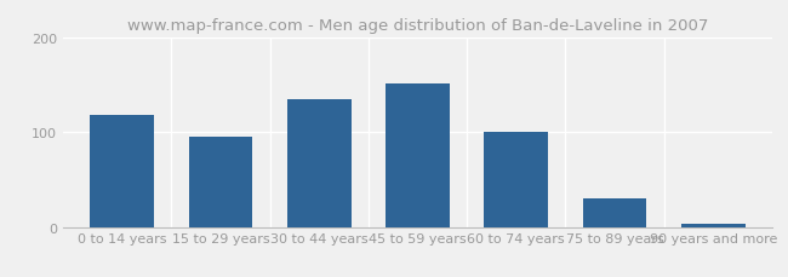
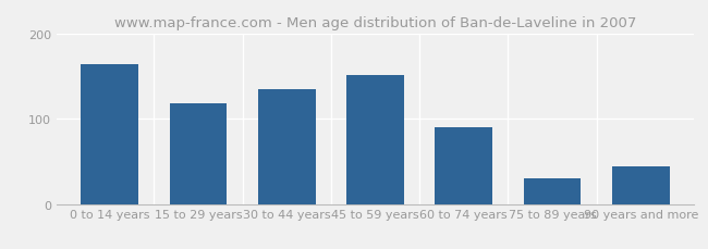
0 to 14 years: 118 -> 164
15 to 29 years: 95 -> 118
60 to 74 years: 100 -> 90
90 years and more: 3 -> 44
